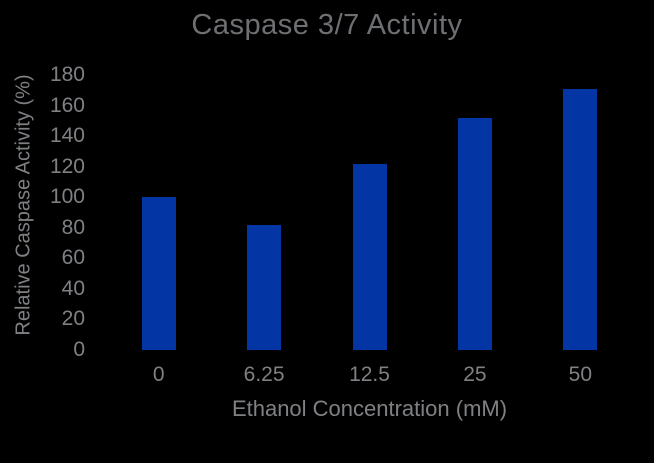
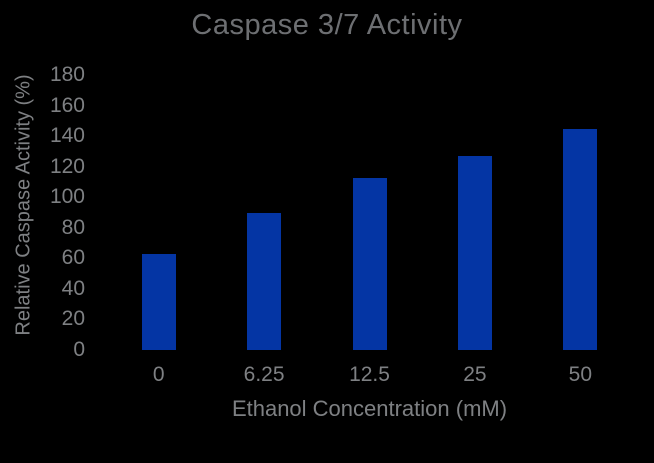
0: 100 -> 63
6.25: 82 -> 90
12.5: 122 -> 113
25: 152 -> 127
50: 171 -> 145
